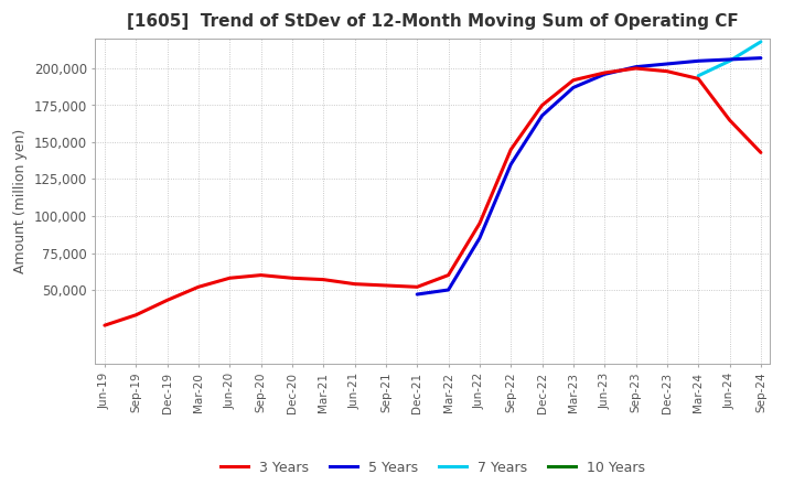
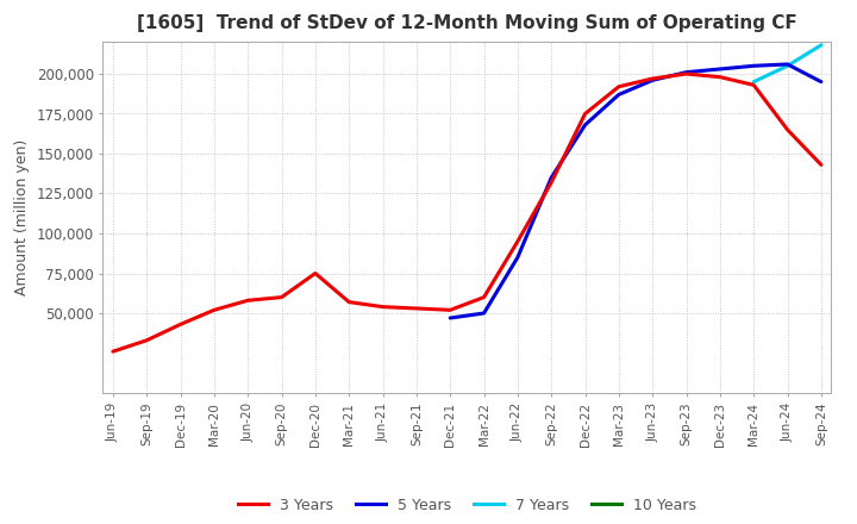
3 Years/Dec-20: 58,000 -> 75,000
3 Years/Sep-22: 145,000 -> 132,000
5 Years/Sep-24: 207,000 -> 195,000
